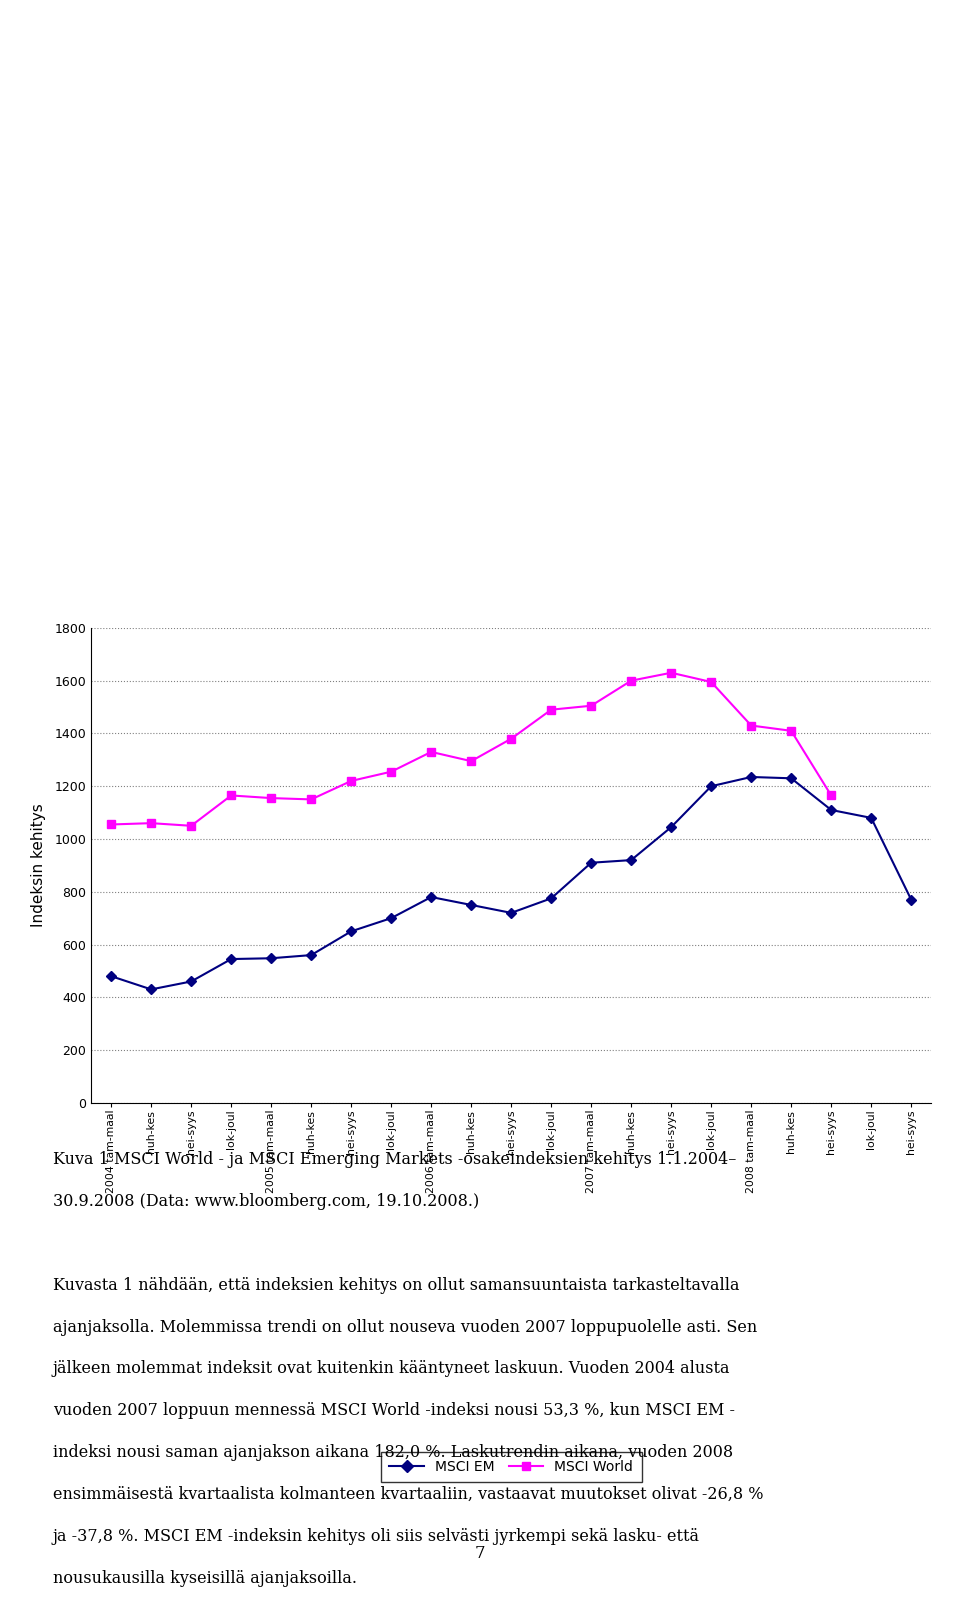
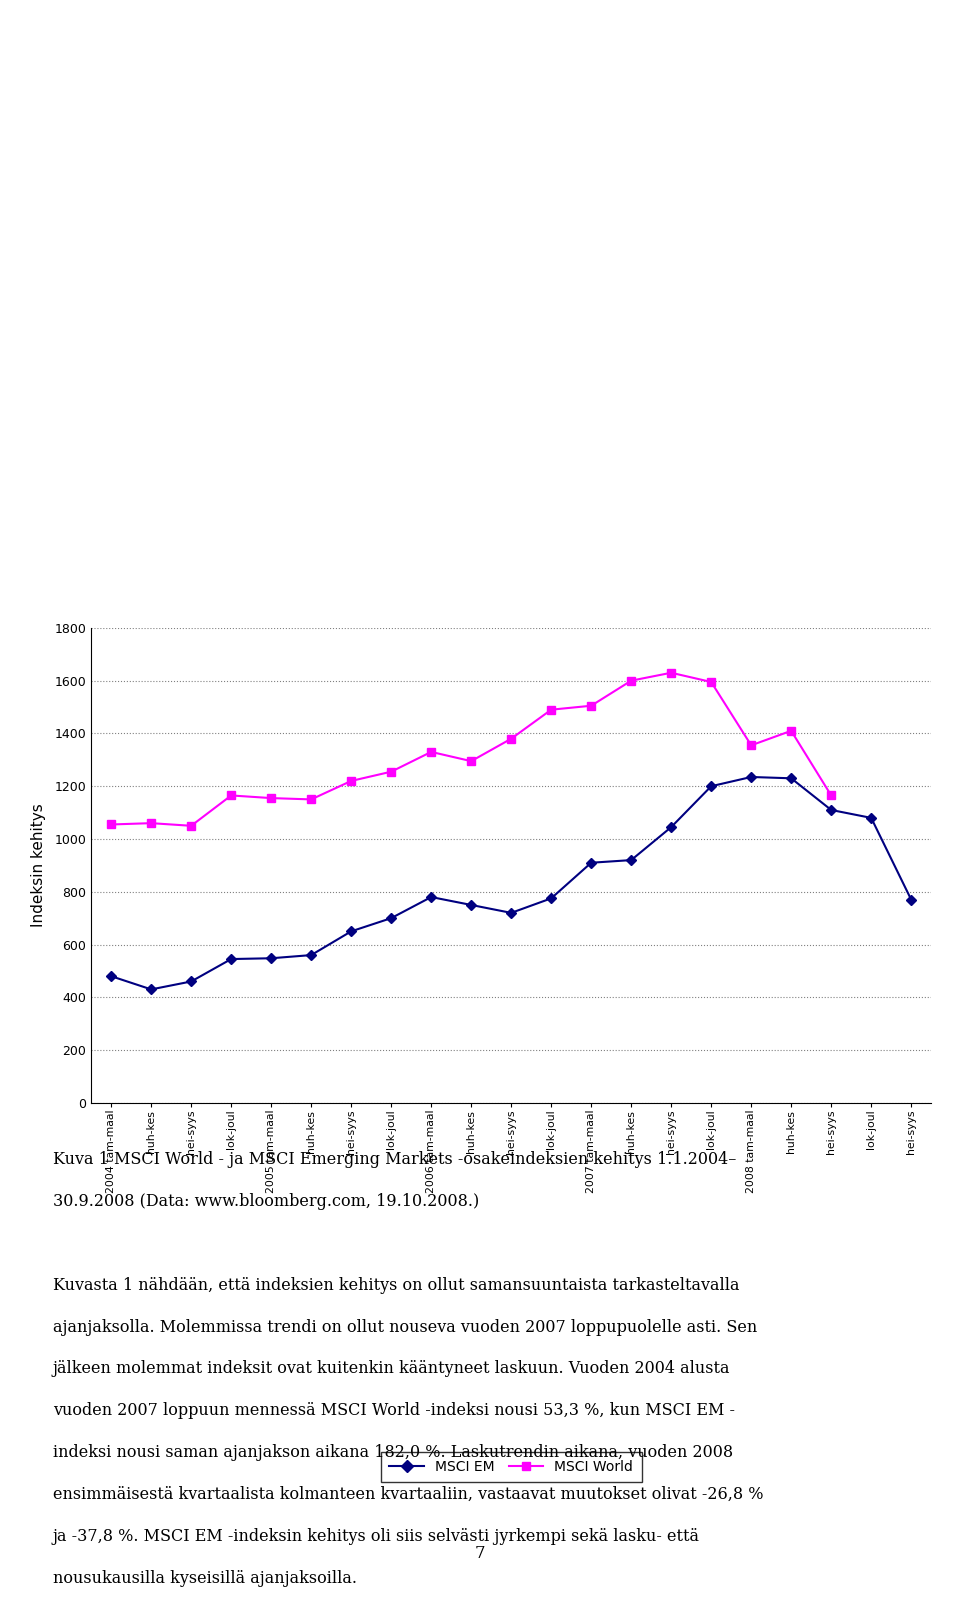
MSCI World/2008 tam-maal: 1430 -> 1355
